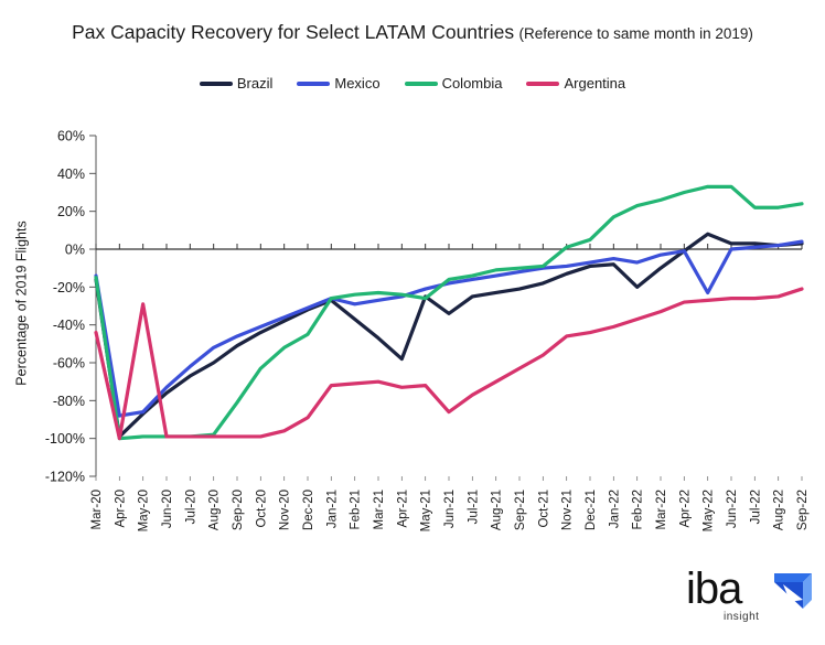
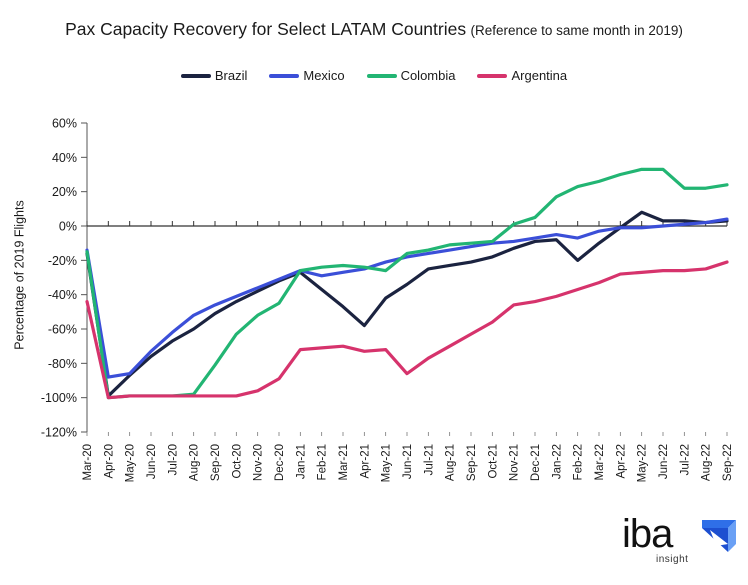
Argentina/May-20: -29% -> -99%
Brazil/May-21: -25% -> -42%
Mexico/May-22: -23% -> -1%
